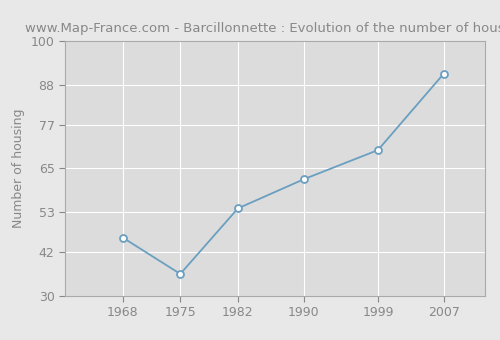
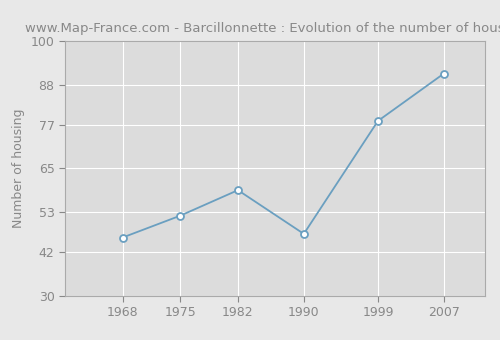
1975: 36 -> 52
1982: 54 -> 59
1990: 62 -> 47
1999: 70 -> 78
